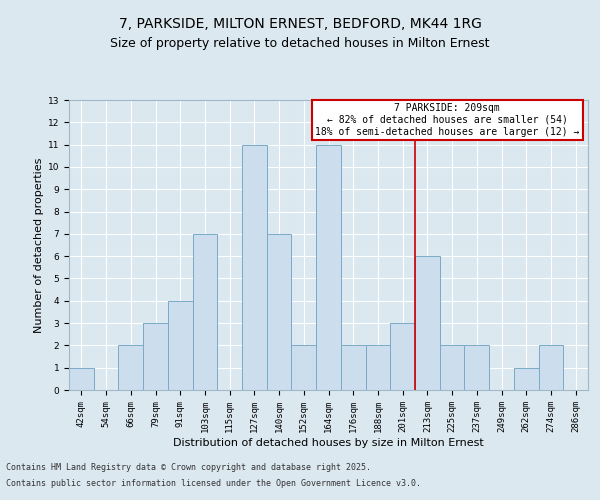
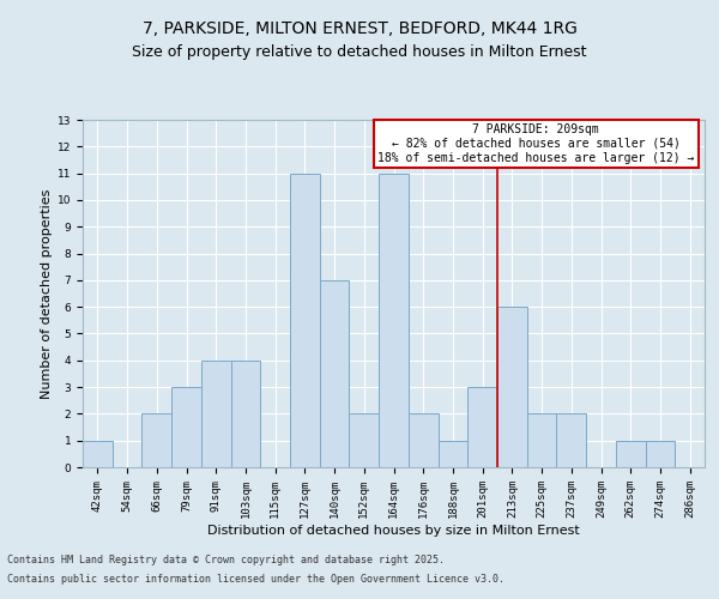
103sqm: 7 -> 4
188sqm: 2 -> 1
274sqm: 2 -> 1
